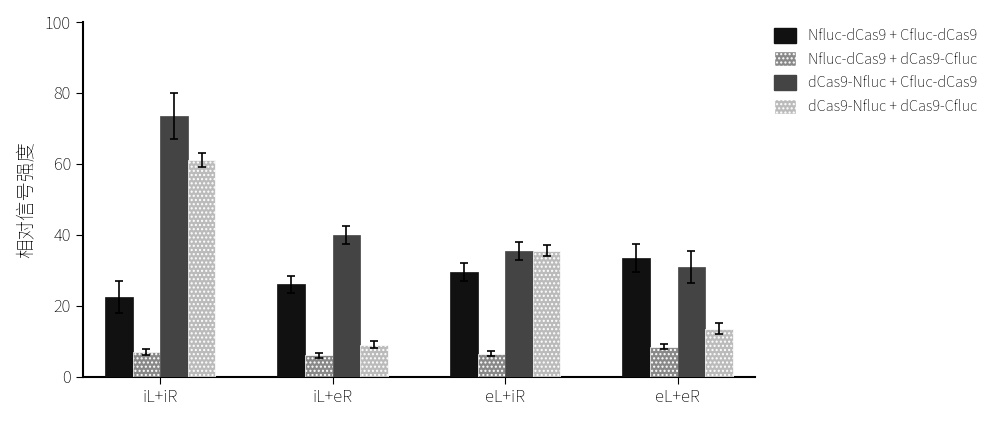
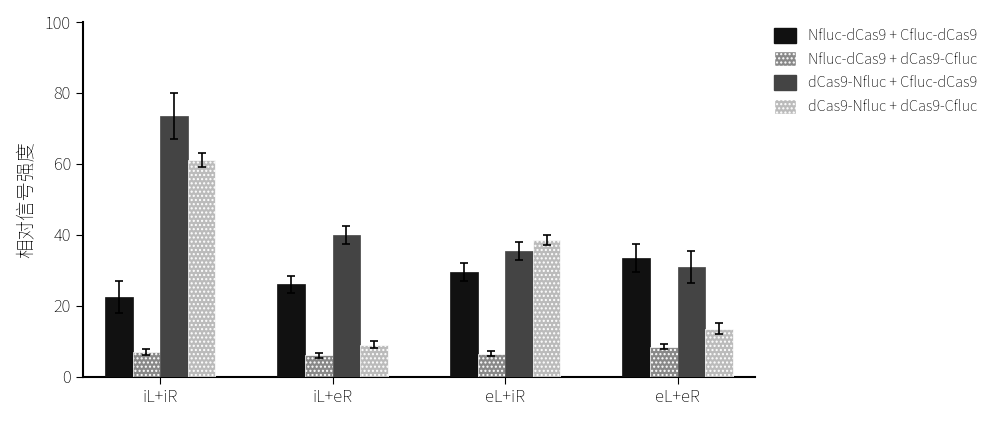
dCas9-Nfluc + dCas9-Cfluc/eL+iR: 35.5 -> 38.5
